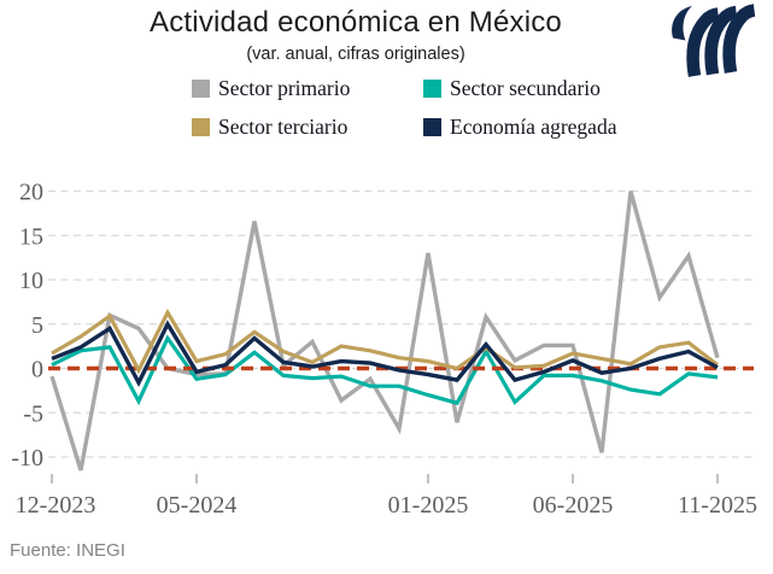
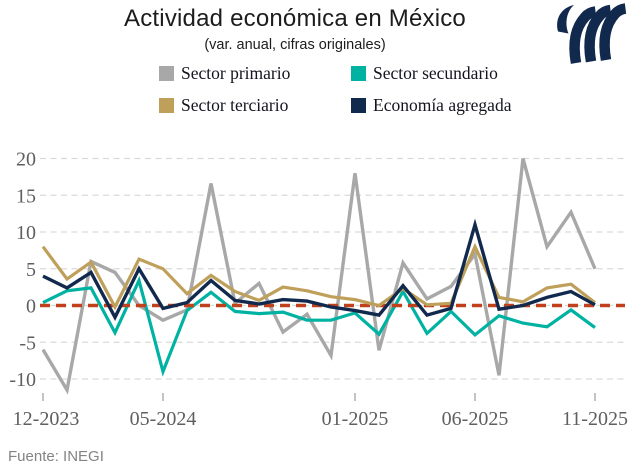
Sector primario/12-2023: -1 -> -6
Sector terciario/12-2023: 2 -> 8
Economía agregada/12-2023: 1 -> 4
Sector primario/05-2024: -1 -> -2
Sector secundario/05-2024: -1 -> -9
Sector terciario/05-2024: 1 -> 5
Sector primario/01-2025: 13 -> 18
Sector secundario/01-2025: -3 -> -1
Sector primario/06-2025: 3 -> 7
Sector secundario/06-2025: -1 -> -4
Sector terciario/06-2025: 2 -> 8
Economía agregada/06-2025: 1 -> 11
Sector primario/11-2025: 1 -> 5
Sector secundario/11-2025: -1 -> -3
